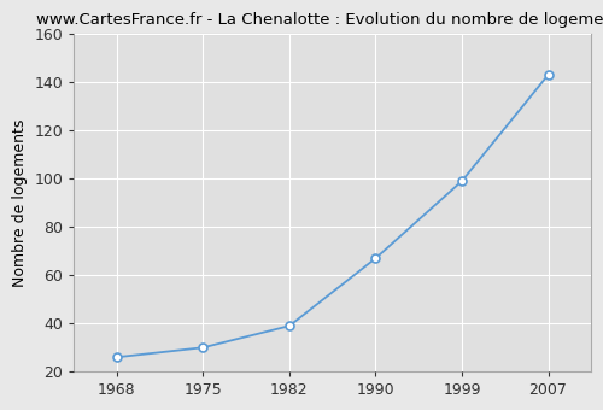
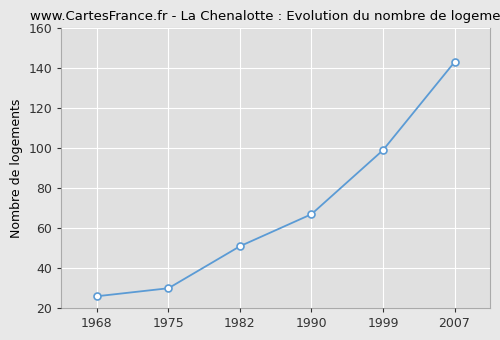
1982: 39 -> 51
